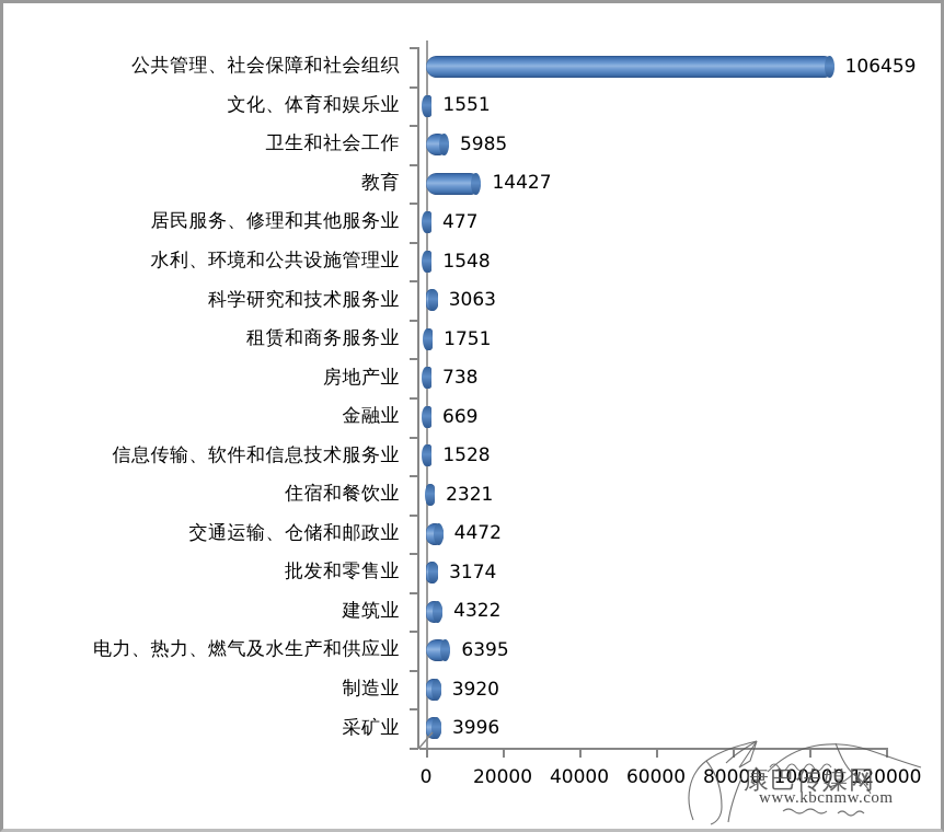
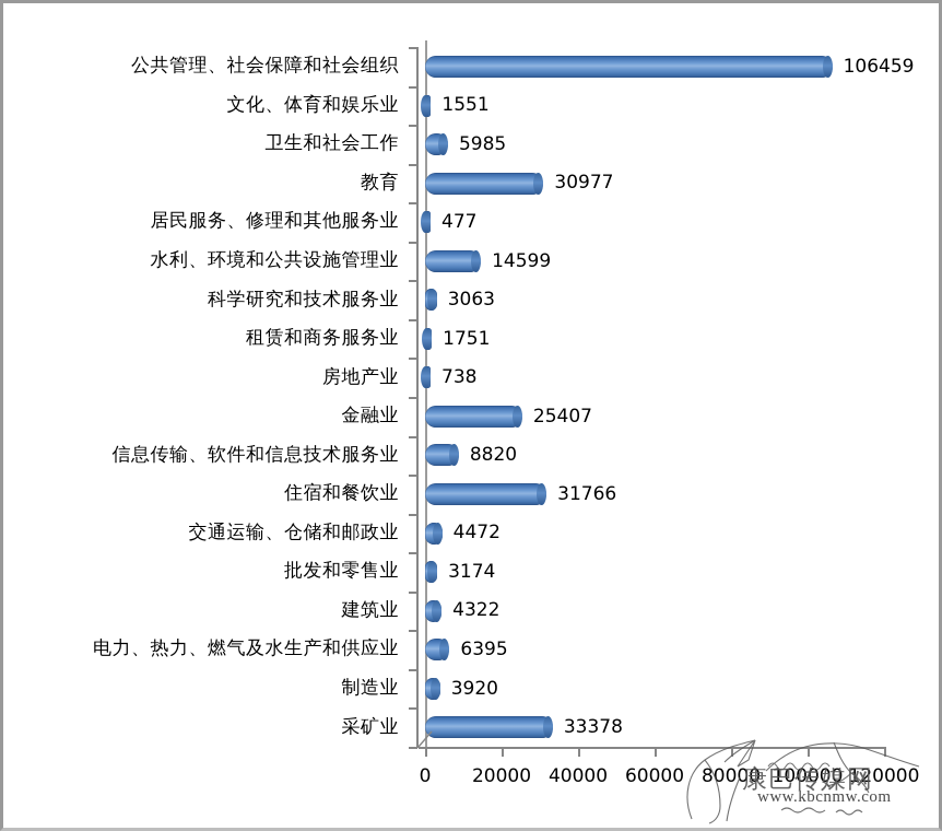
教育: 14427 -> 30977
水利、环境和公共设施管理业: 1548 -> 14599
金融业: 669 -> 25407
信息传输、软件和信息技术服务业: 1528 -> 8820
住宿和餐饮业: 2321 -> 31766
采矿业: 3996 -> 33378
